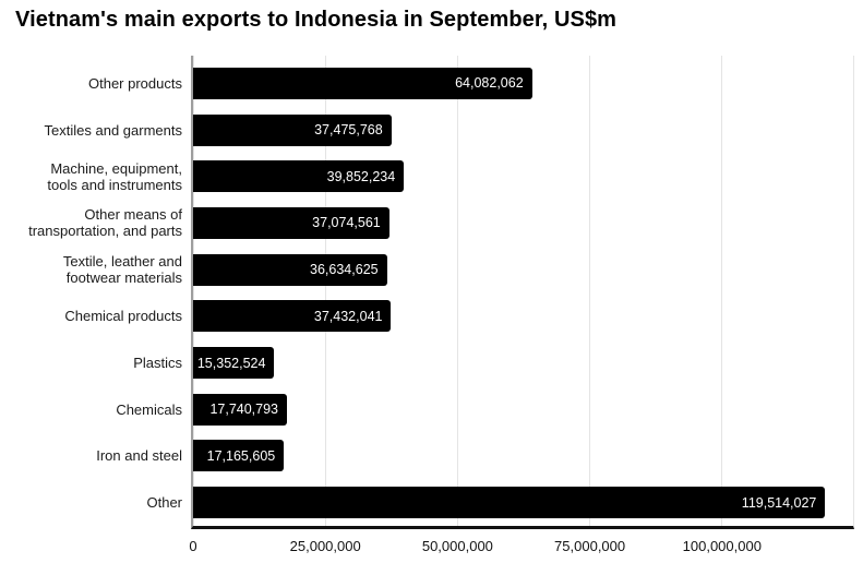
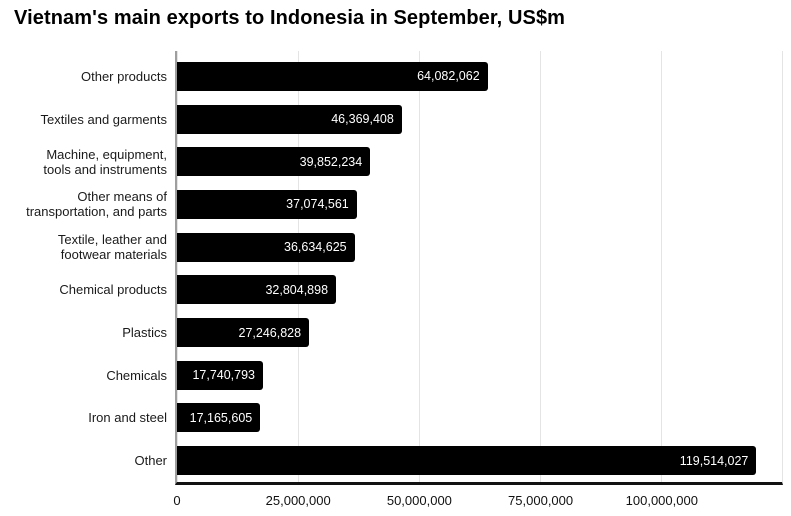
Textiles and garments: 37,475,768 -> 46,369,408
Chemical products: 37,432,041 -> 32,804,898
Plastics: 15,352,524 -> 27,246,828
